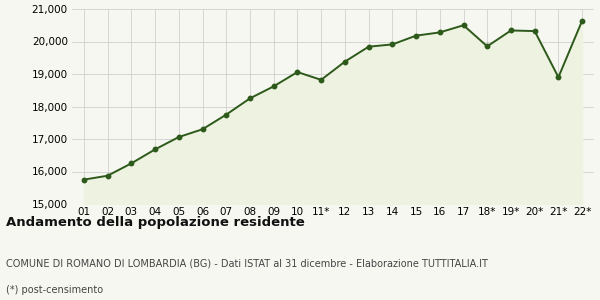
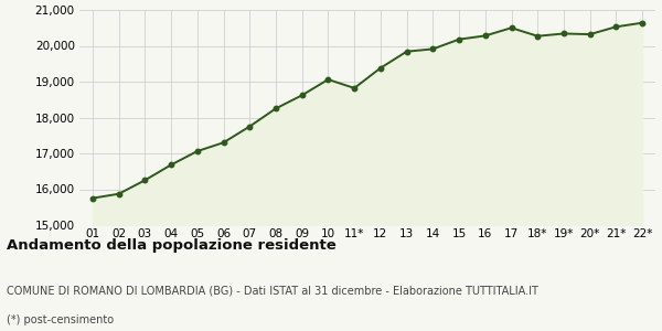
18*: 19,850 -> 20,270
21*: 18,900 -> 20,530
